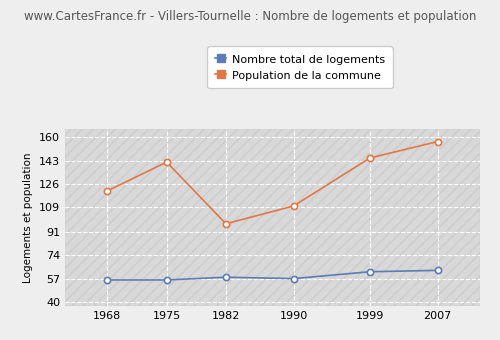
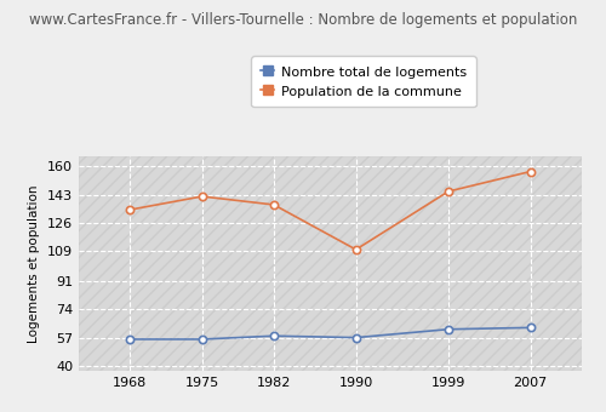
Population de la commune/1968: 121 -> 134
Population de la commune/1982: 97 -> 137
